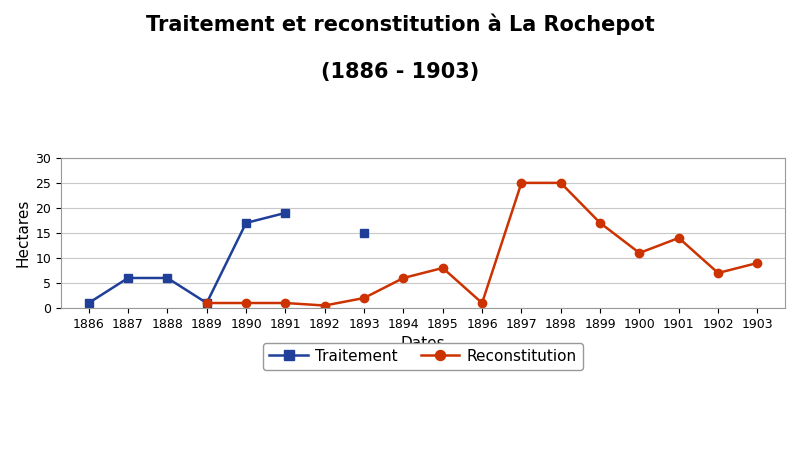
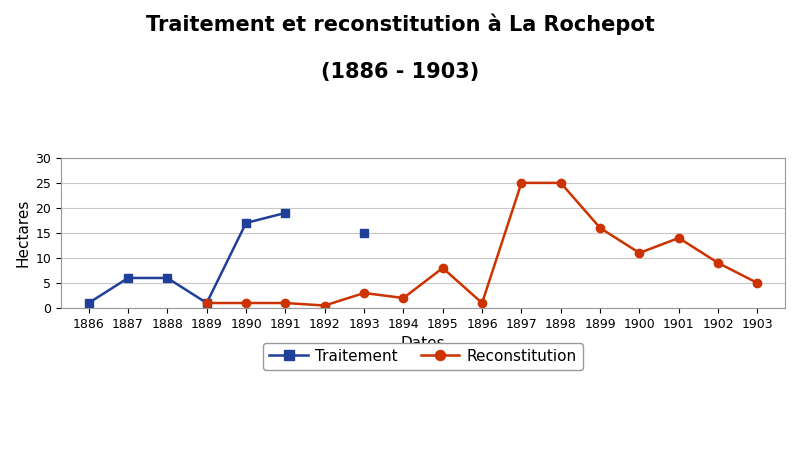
Reconstitution/1893: 2.0 -> 3.0
Reconstitution/1894: 6.0 -> 2.0
Reconstitution/1899: 17.0 -> 16.0
Reconstitution/1902: 7.0 -> 9.0
Reconstitution/1903: 9.0 -> 5.0
